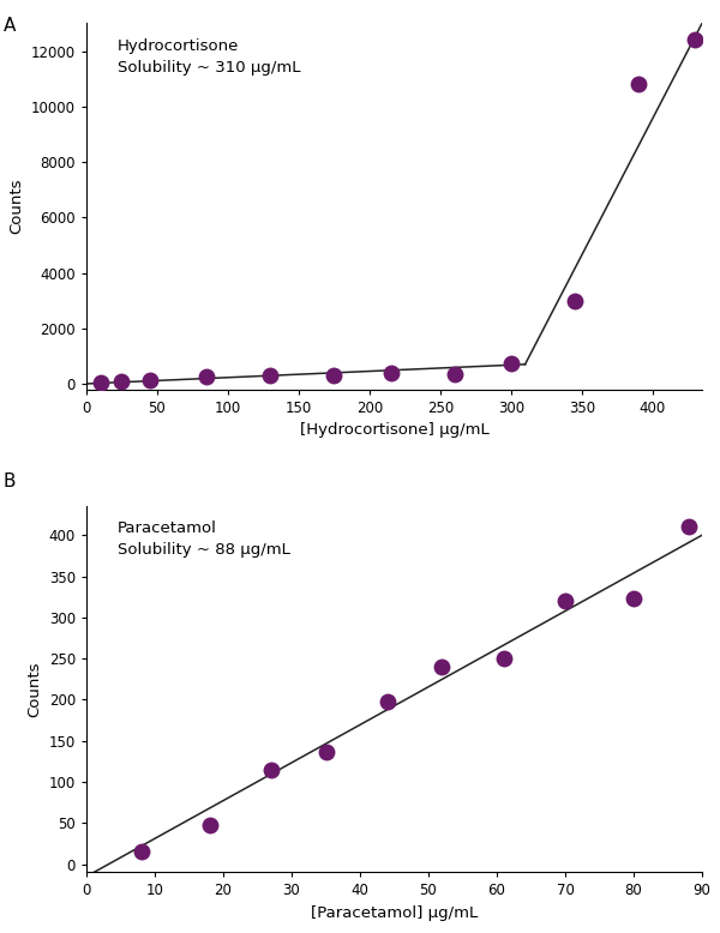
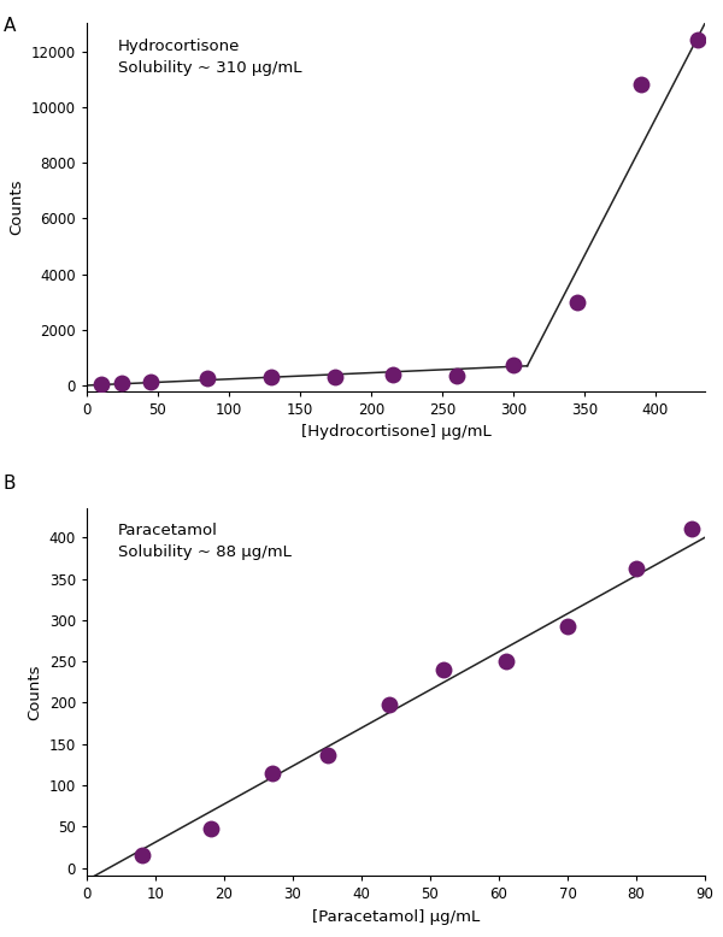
70: 320 -> 292
80: 323 -> 362
